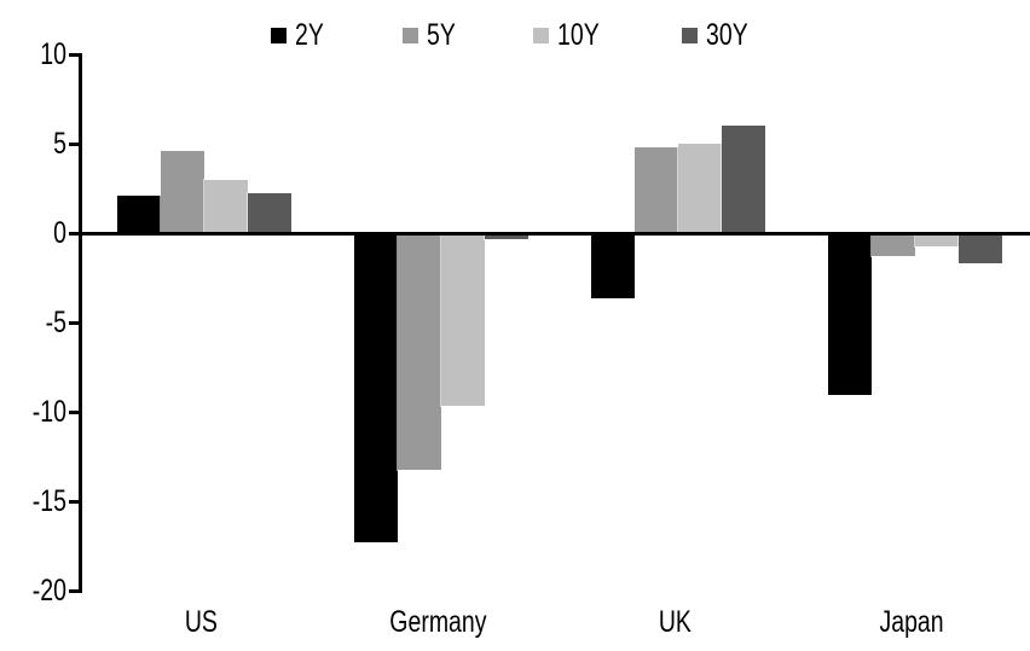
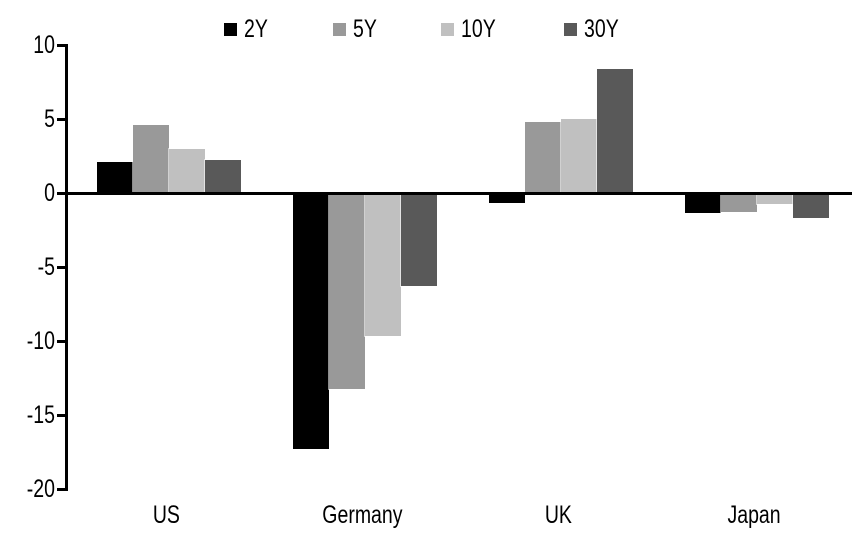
30Y/Germany: -0.4 -> -6.3
2Y/UK: -3.7 -> -0.7
30Y/UK: 6.0 -> 8.4
2Y/Japan: -9.1 -> -1.4
